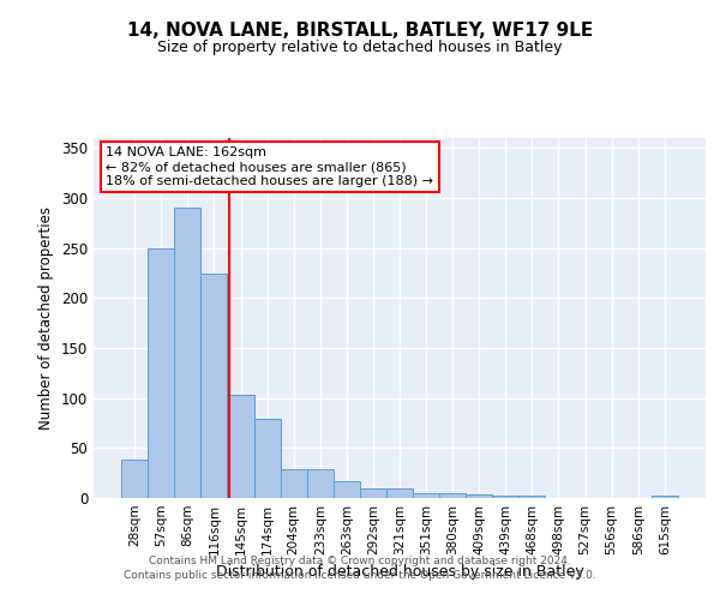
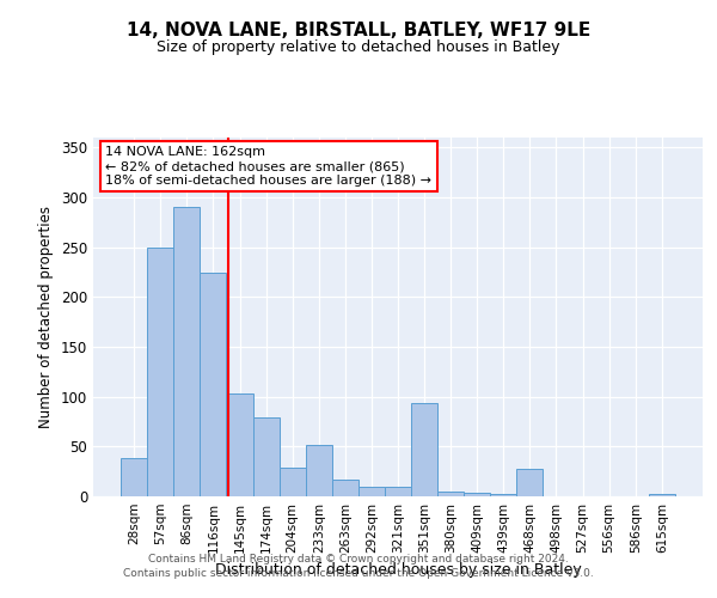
233sqm: 29 -> 52
351sqm: 5 -> 94
468sqm: 3 -> 28
